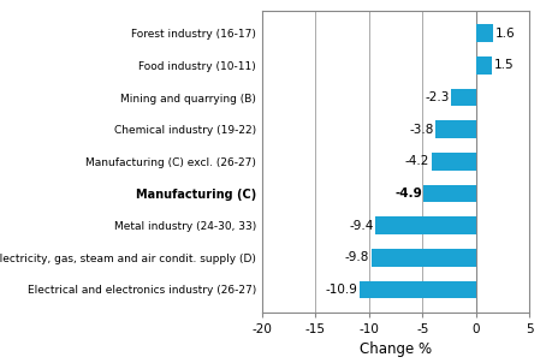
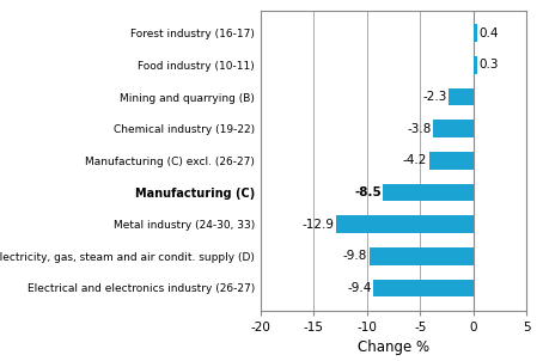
Forest industry (16-17): 1.6 -> 0.4
Food industry (10-11): 1.5 -> 0.3
Manufacturing (C): -4.9 -> -8.5
Metal industry (24-30, 33): -9.4 -> -12.9
Electrical and electronics industry (26-27): -10.9 -> -9.4
